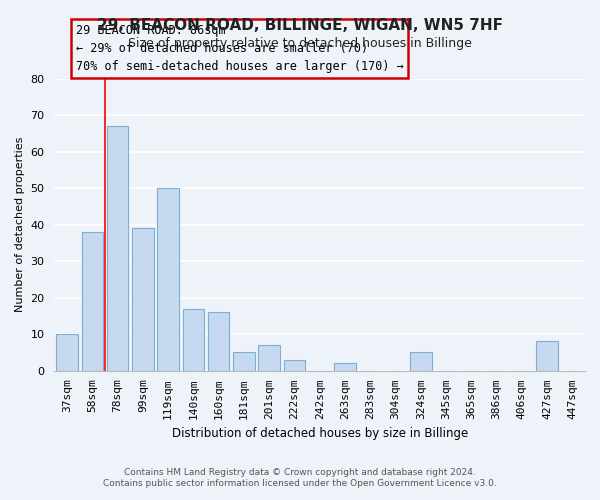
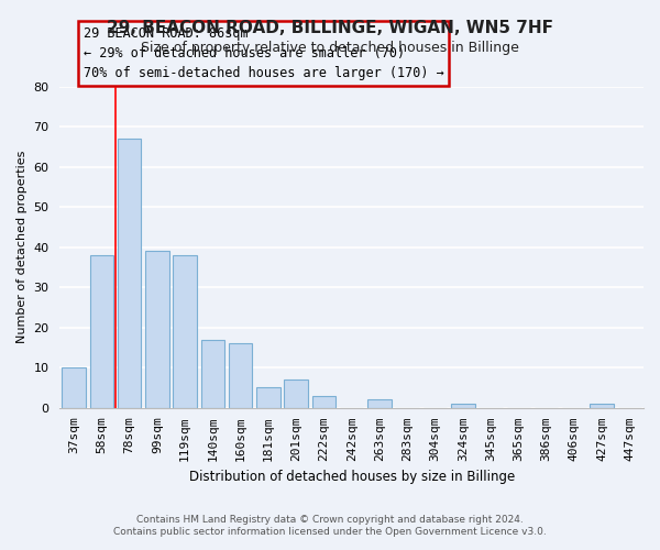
119sqm: 50 -> 38
324sqm: 5 -> 1
427sqm: 8 -> 1
